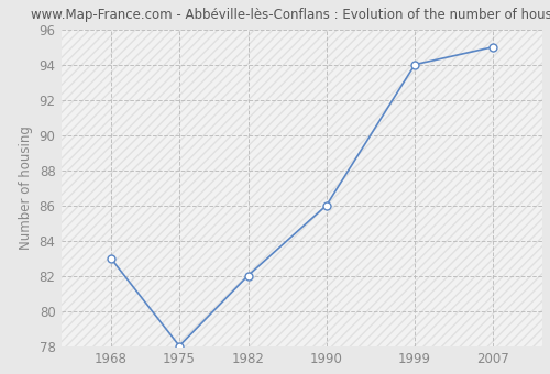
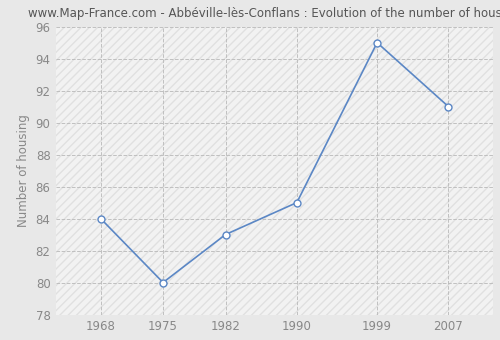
1968: 83 -> 84
1975: 78 -> 80
1982: 82 -> 83
1990: 86 -> 85
1999: 94 -> 95
2007: 95 -> 91
